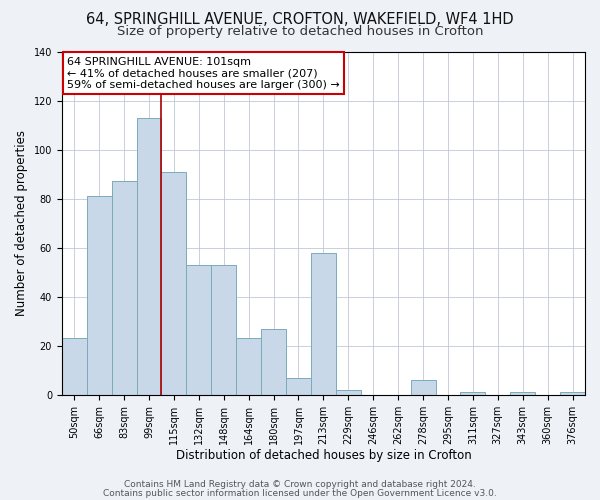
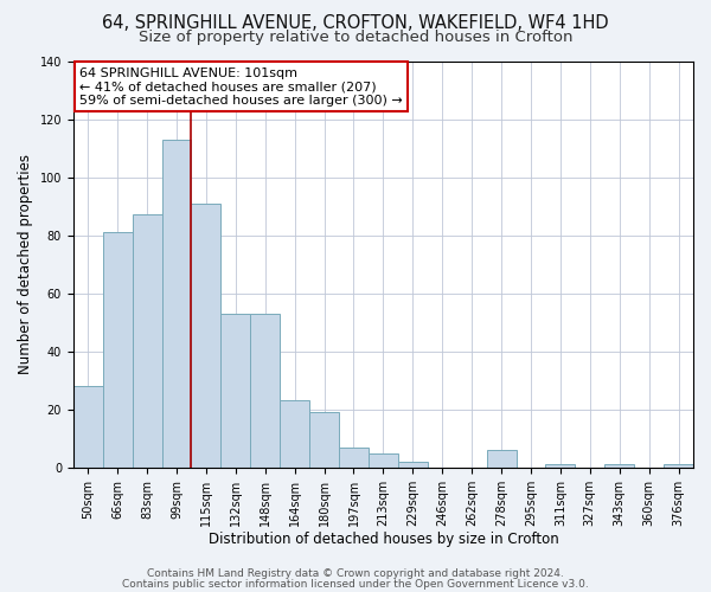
50sqm: 23 -> 28
180sqm: 27 -> 19
213sqm: 58 -> 5
